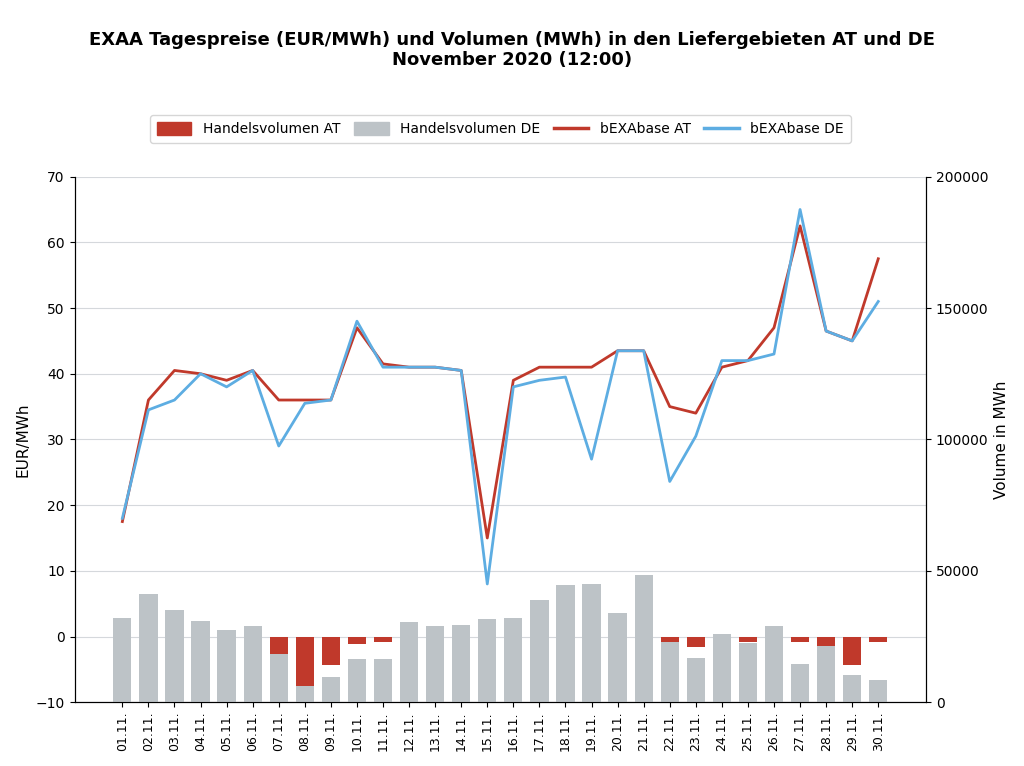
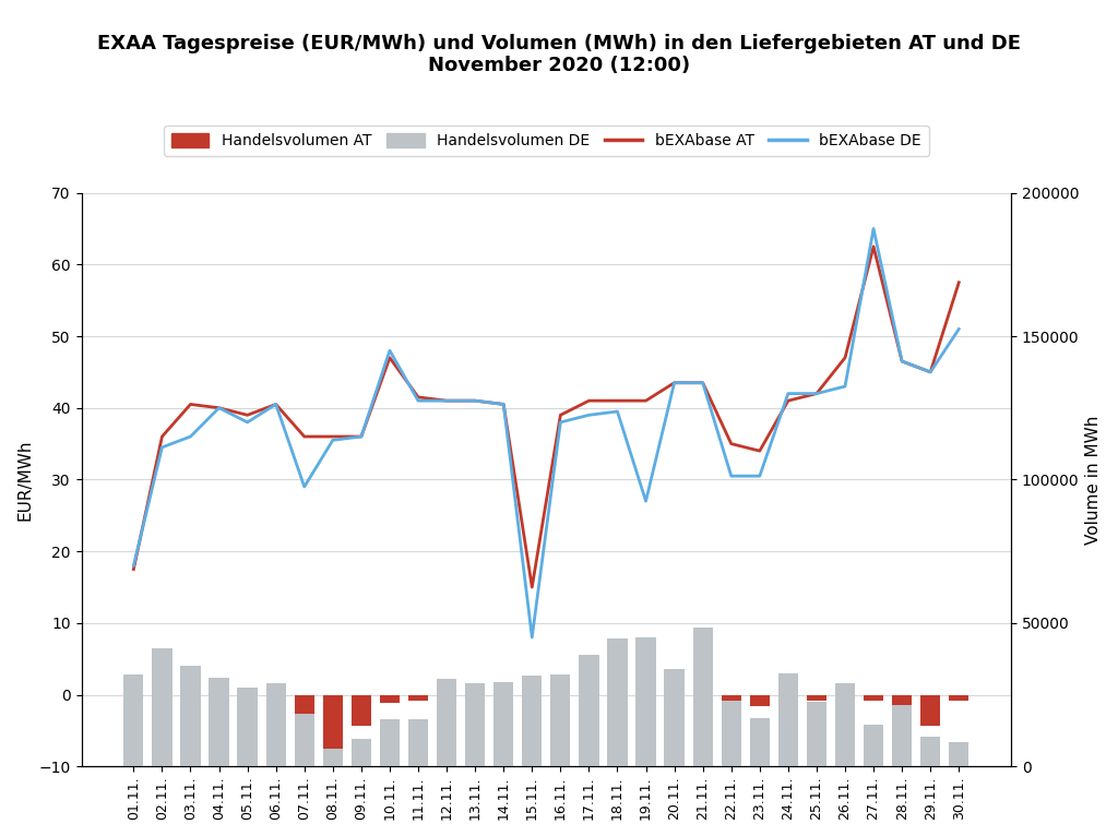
bEXAbase DE/22.11.: 23.6 -> 30.5
Handelsvolumen DE/24.11.: 26000 -> 32500
